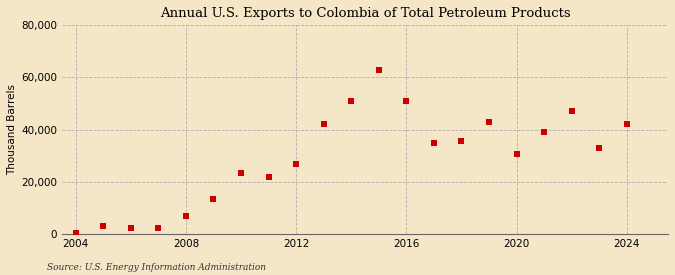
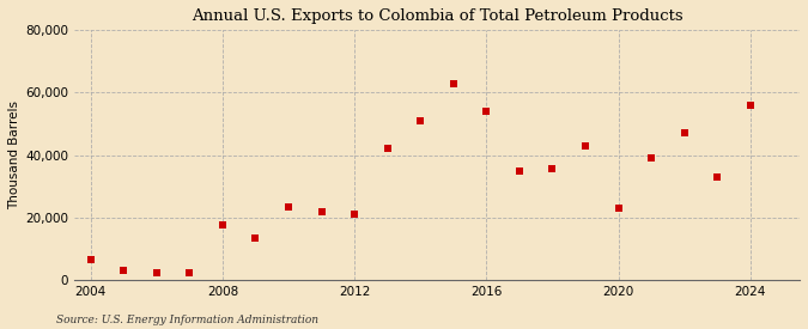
2004: 500 -> 6,500
2008: 7,000 -> 17,500
2012: 27,000 -> 21,000
2016: 51,000 -> 54,000
2020: 30,500 -> 23,000
2024: 42,000 -> 56,000
